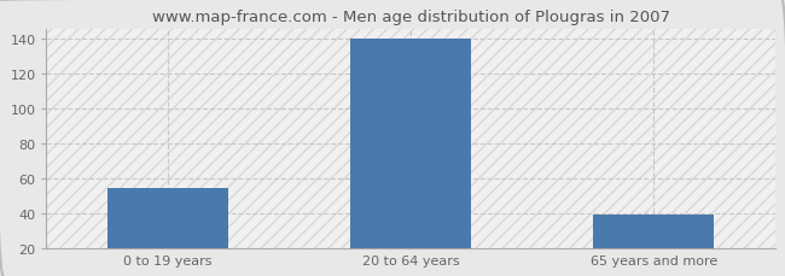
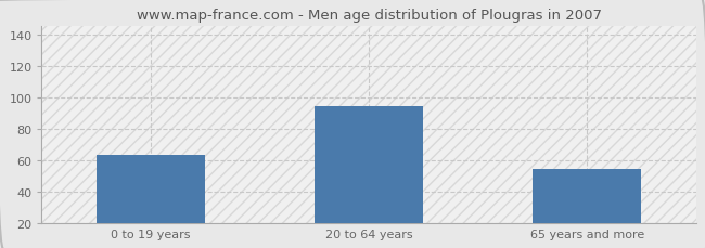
0 to 19 years: 54 -> 63
20 to 64 years: 140 -> 94
65 years and more: 39 -> 54
